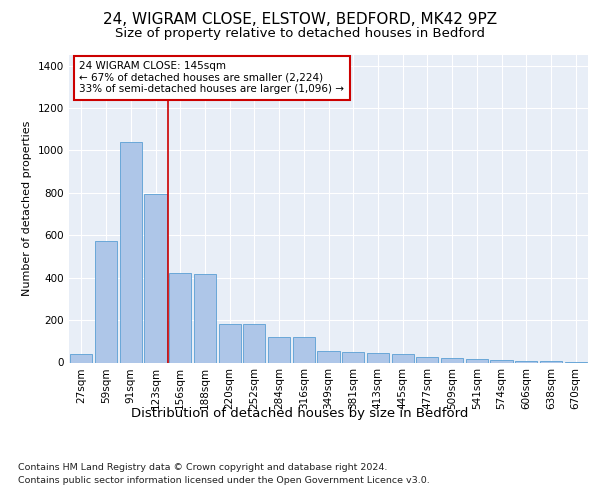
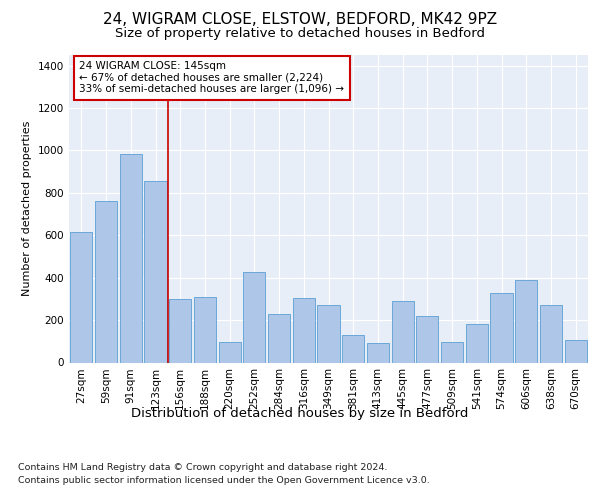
27sqm: 40 -> 615
59sqm: 575 -> 760
91sqm: 1040 -> 985
123sqm: 795 -> 855
156sqm: 420 -> 300
188sqm: 415 -> 310
220sqm: 180 -> 95
252sqm: 180 -> 425
284sqm: 120 -> 230
316sqm: 120 -> 305
349sqm: 55 -> 270
381sqm: 50 -> 130
413sqm: 45 -> 90
445sqm: 40 -> 290
477sqm: 25 -> 220
509sqm: 22 -> 95
541sqm: 15 -> 180
574sqm: 12 -> 330
606sqm: 8 -> 390
638sqm: 5 -> 270
670sqm: 2 -> 105
